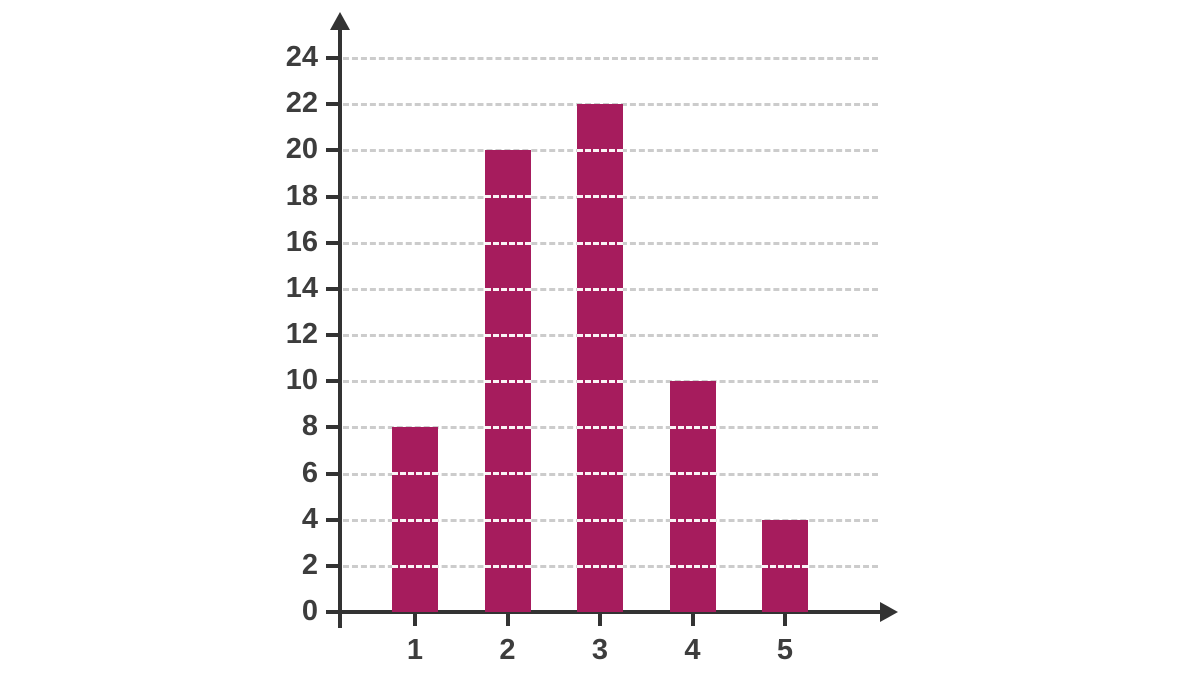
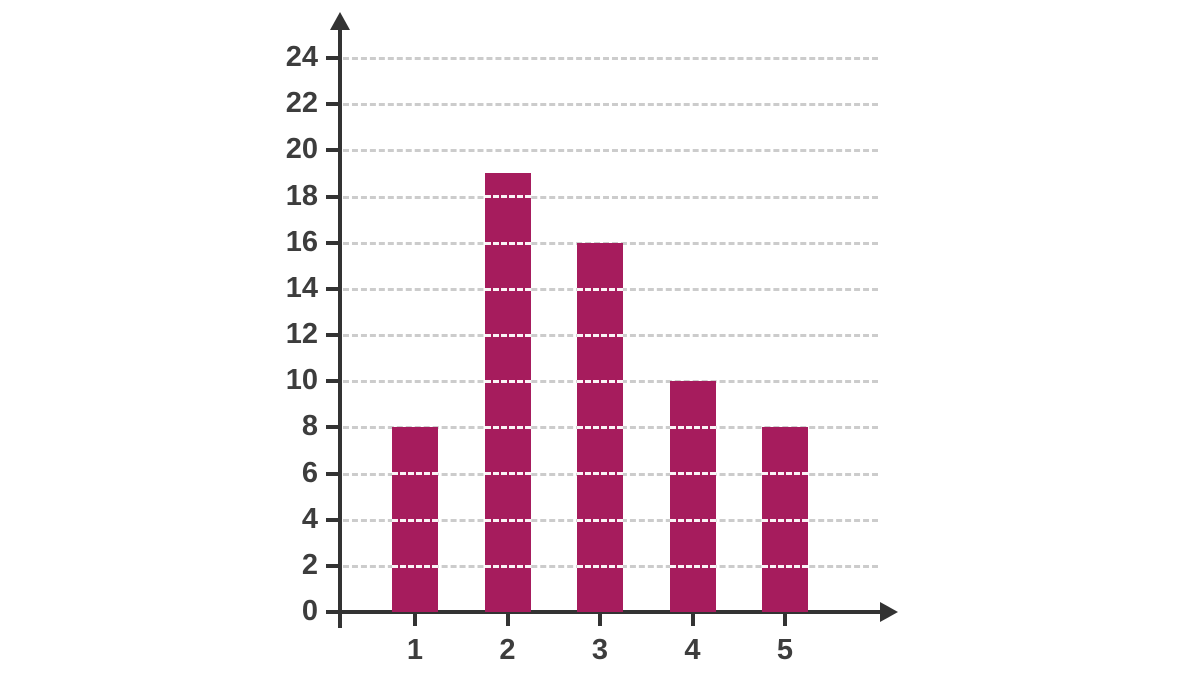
2: 20 -> 19
3: 22 -> 16
5: 4 -> 8
